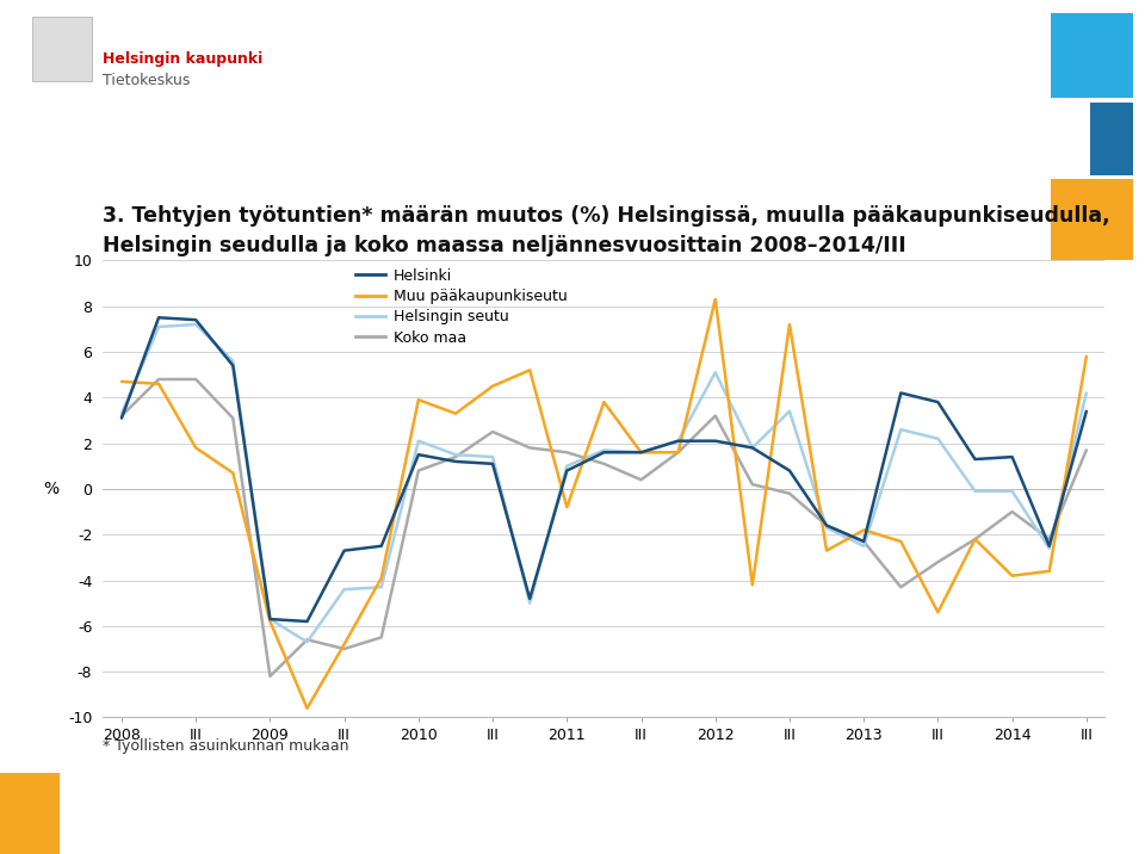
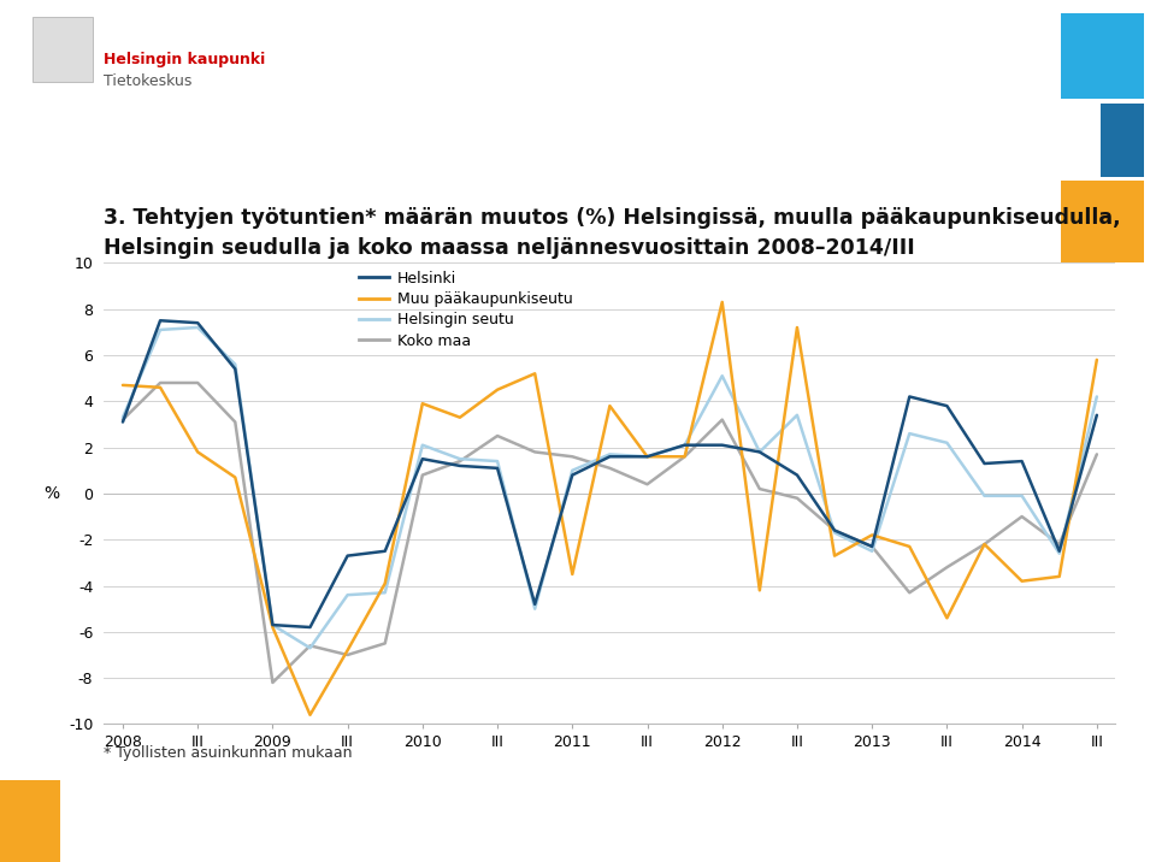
Muu pääkaupunkiseutu/2011: -0.8 -> -3.5
